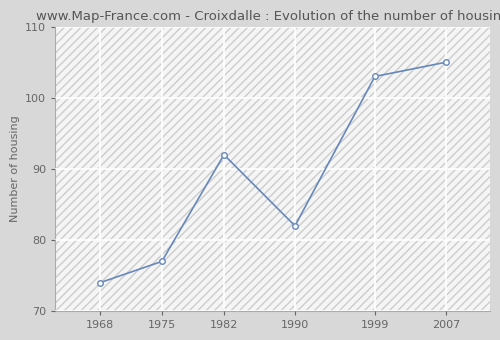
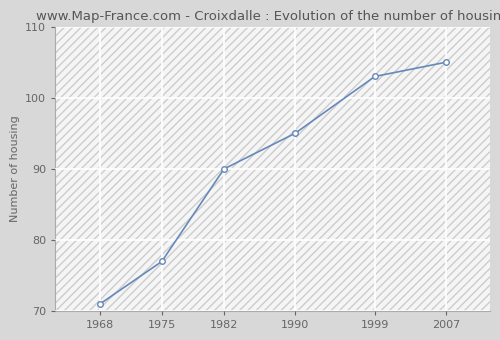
1968: 74 -> 71
1982: 92 -> 90
1990: 82 -> 95
